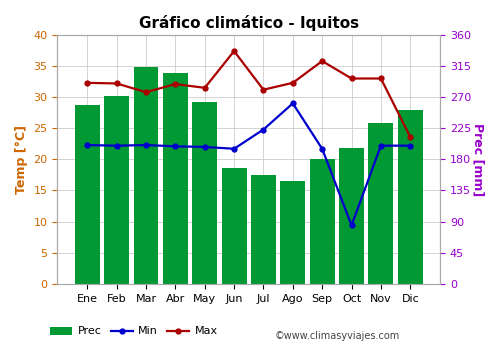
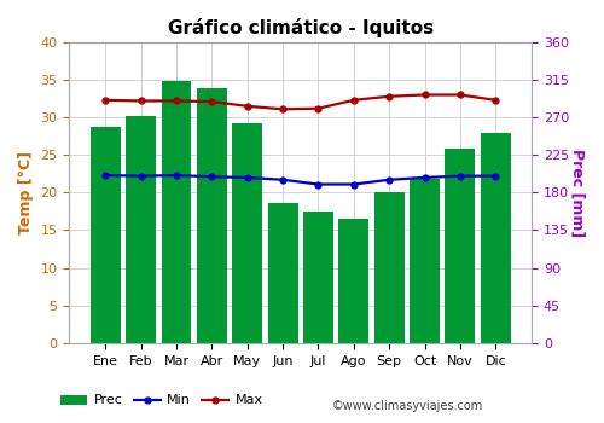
Max/Mar: 30.8 -> 32.2
Max/Jun: 37.4 -> 31.1
Min/Jul: 24.8 -> 21.1
Min/Ago: 29.0 -> 21.1
Max/Sep: 35.8 -> 32.8
Min/Oct: 9.4 -> 22.0
Max/Dic: 23.6 -> 32.3
